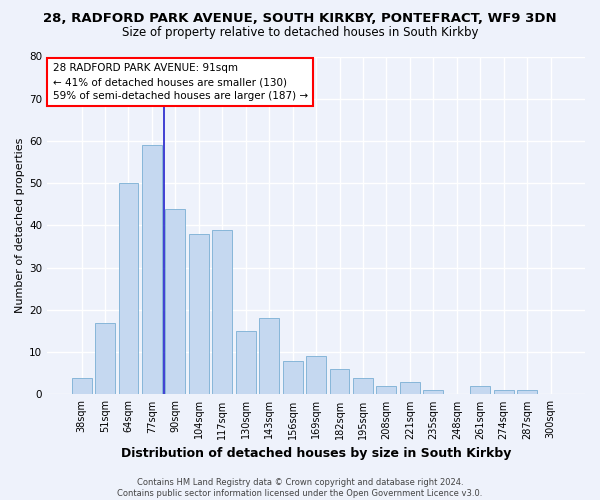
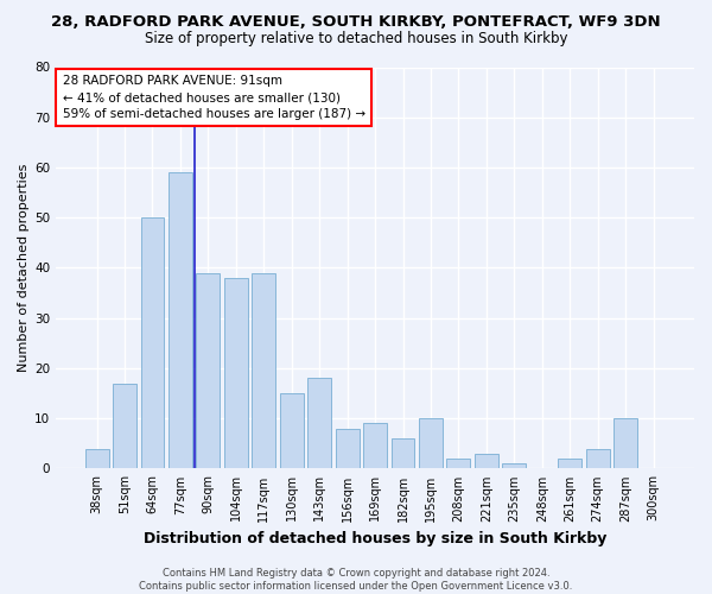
90sqm: 44 -> 39
195sqm: 4 -> 10
274sqm: 1 -> 4
287sqm: 1 -> 10
